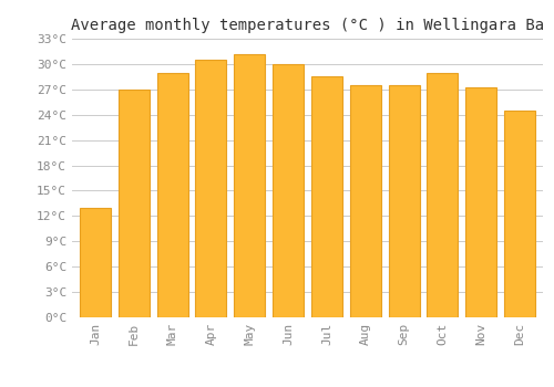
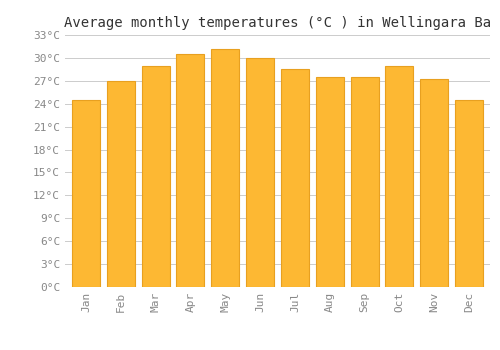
Jan: 13.0°C -> 24.5°C
